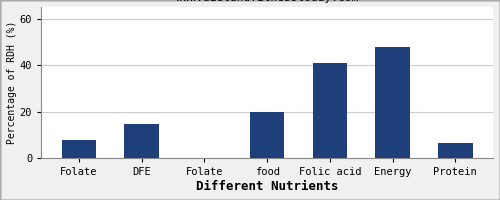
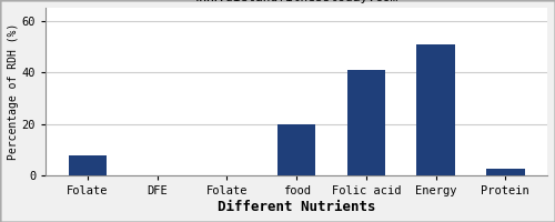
DFE: 14.5 -> 0.3
Energy: 48.0 -> 51.0
Protein: 6.5 -> 2.5
